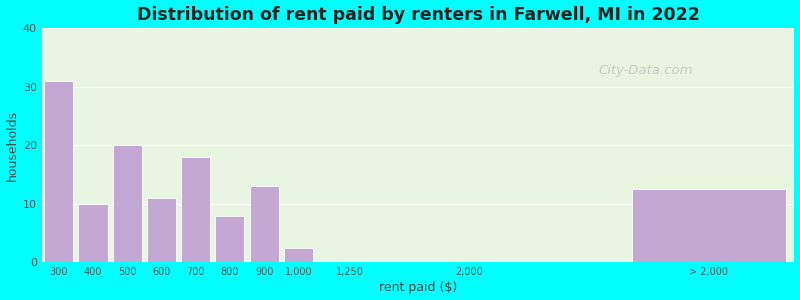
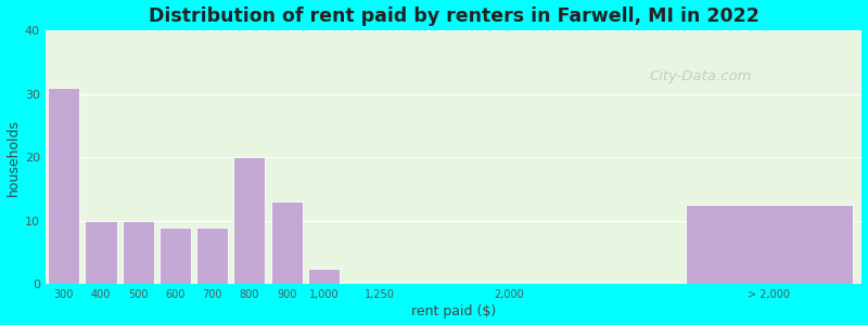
500: 20.0 -> 10.0
600: 11.0 -> 9.0
700: 18.0 -> 9.0
800: 8.0 -> 20.0
